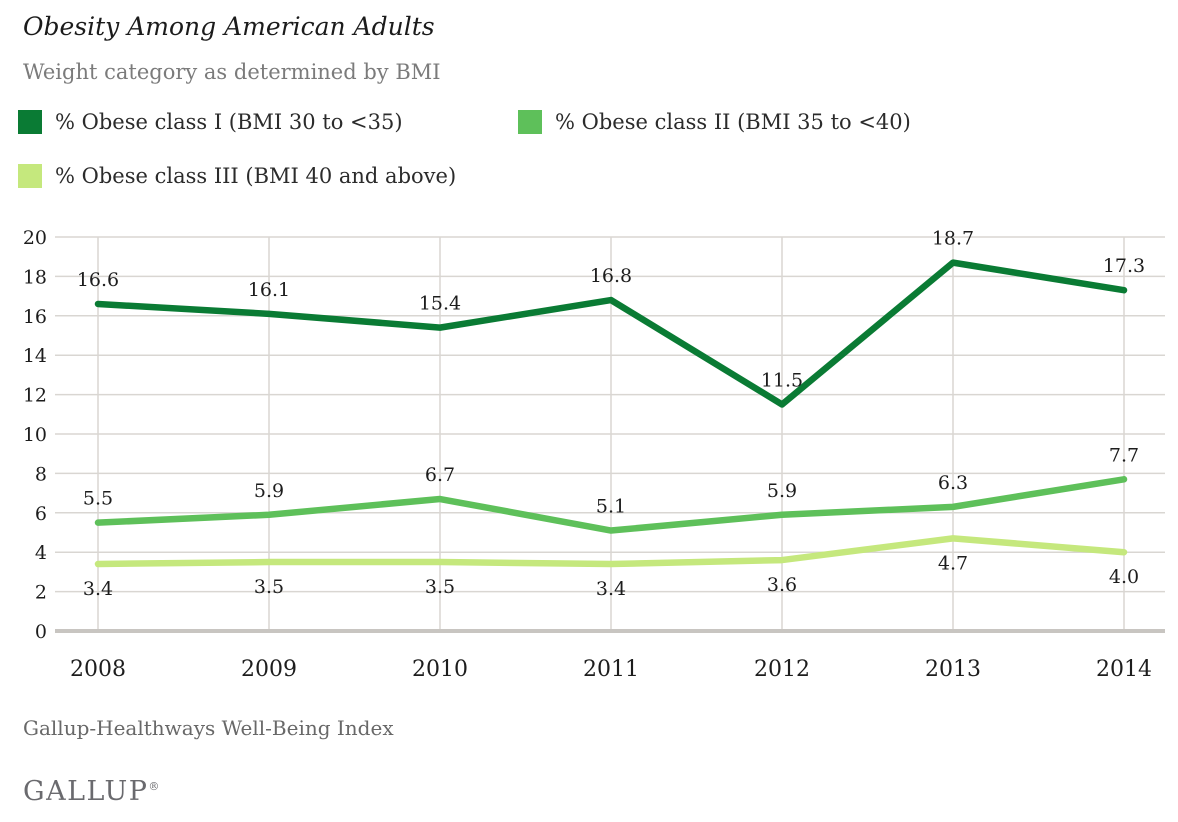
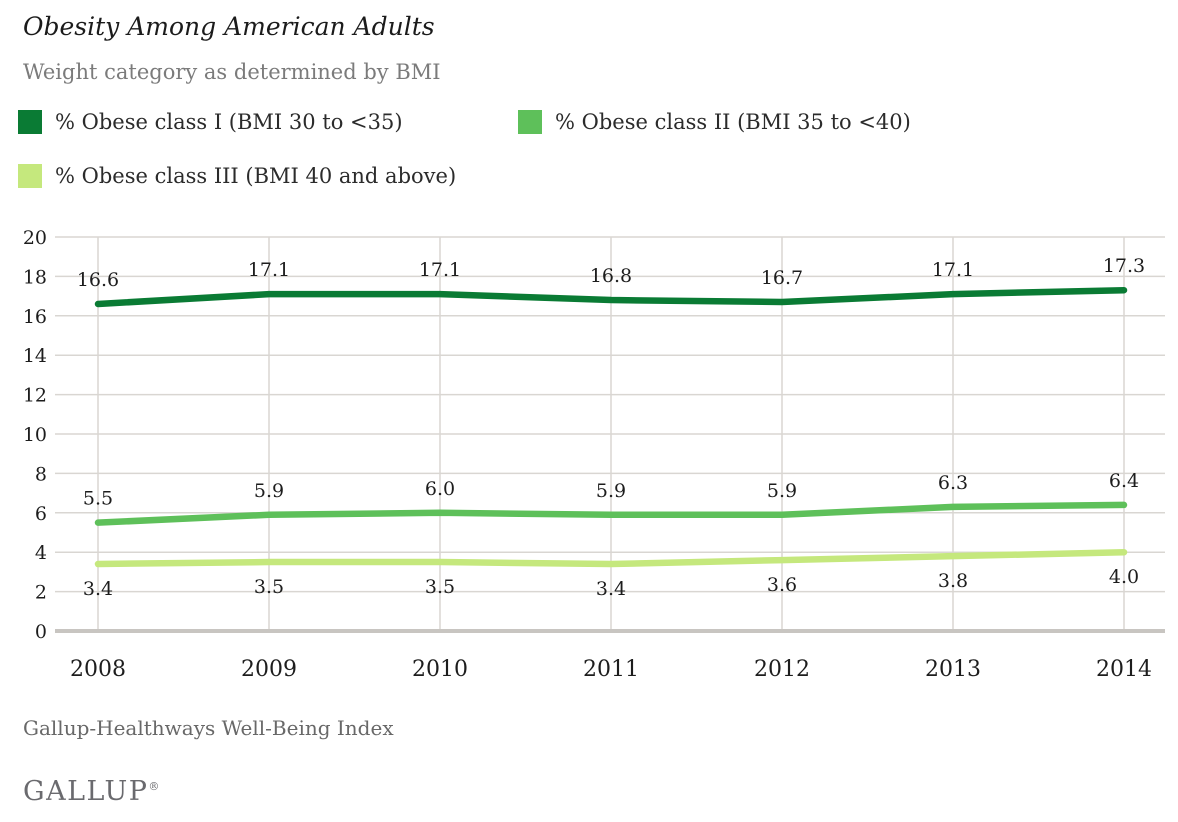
% Obese class I (BMI 30 to <35)/2009: 16.1 -> 17.1
% Obese class I (BMI 30 to <35)/2010: 15.4 -> 17.1
% Obese class II (BMI 35 to <40)/2010: 6.7 -> 6.0
% Obese class II (BMI 35 to <40)/2011: 5.1 -> 5.9
% Obese class I (BMI 30 to <35)/2012: 11.5 -> 16.7
% Obese class I (BMI 30 to <35)/2013: 18.7 -> 17.1
% Obese class III (BMI 40 and above)/2013: 4.7 -> 3.8
% Obese class II (BMI 35 to <40)/2014: 7.7 -> 6.4
